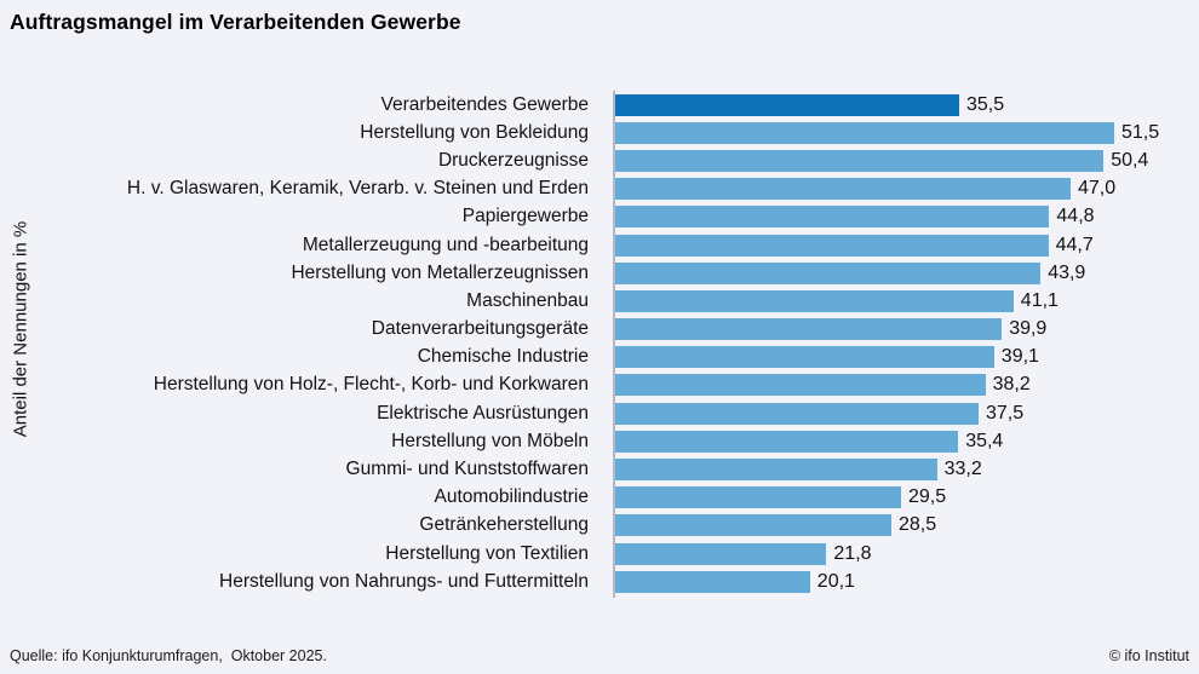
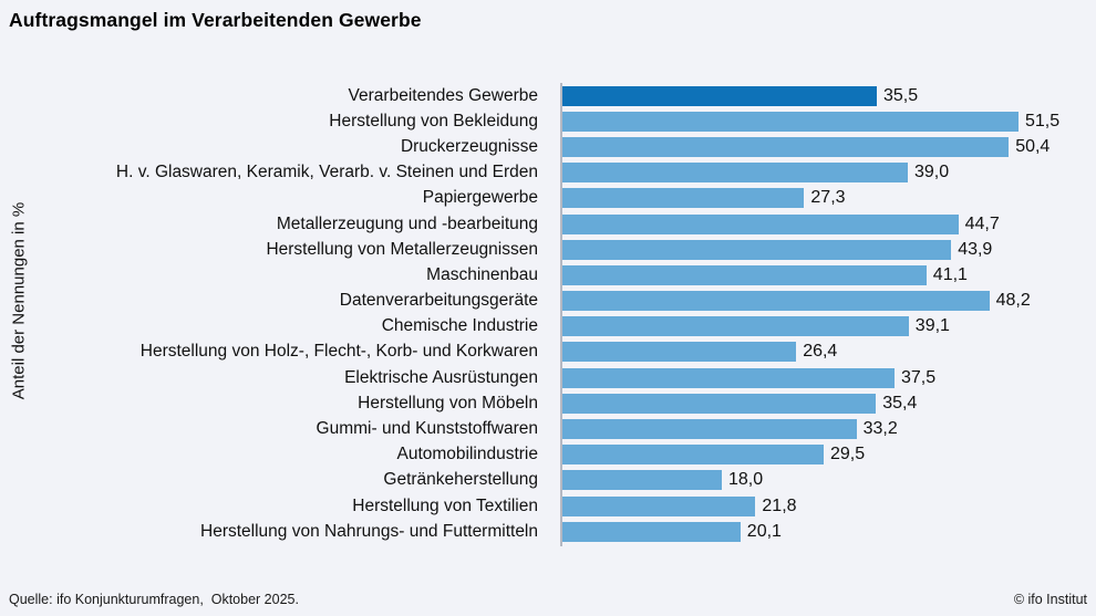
H. v. Glaswaren, Keramik, Verarb. v. Steinen und Erden: 47,0 -> 39,0
Papiergewerbe: 44,8 -> 27,3
Datenverarbeitungsgeräte: 39,9 -> 48,2
Herstellung von Holz-, Flecht-, Korb- und Korkwaren: 38,2 -> 26,4
Getränkeherstellung: 28,5 -> 18,0
